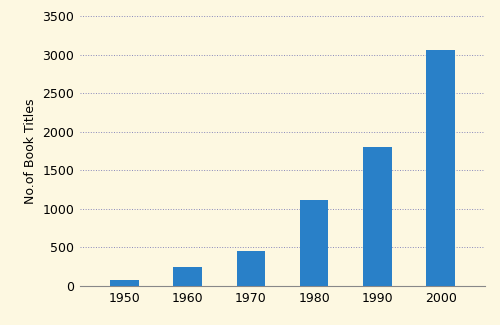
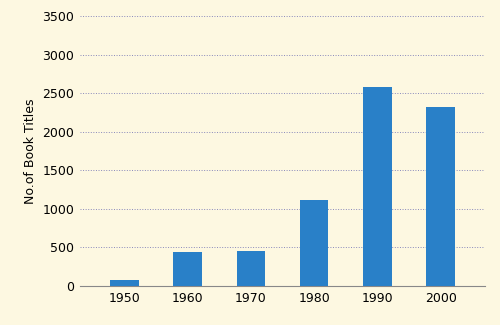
1960: 250 -> 440
1990: 1800 -> 2580
2000: 3060 -> 2320
